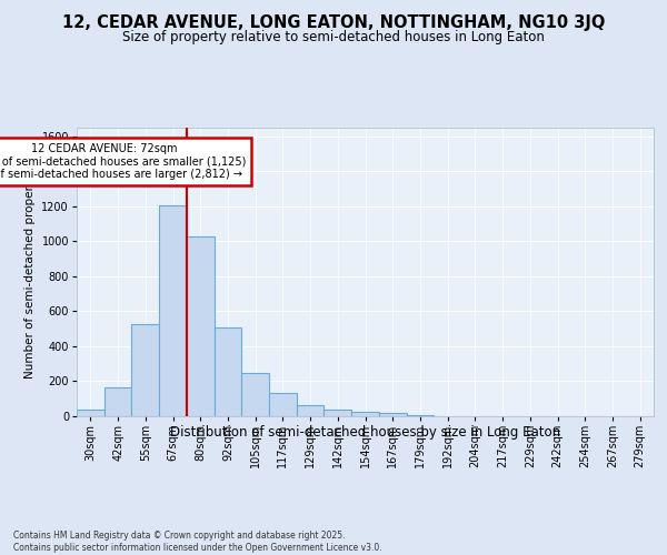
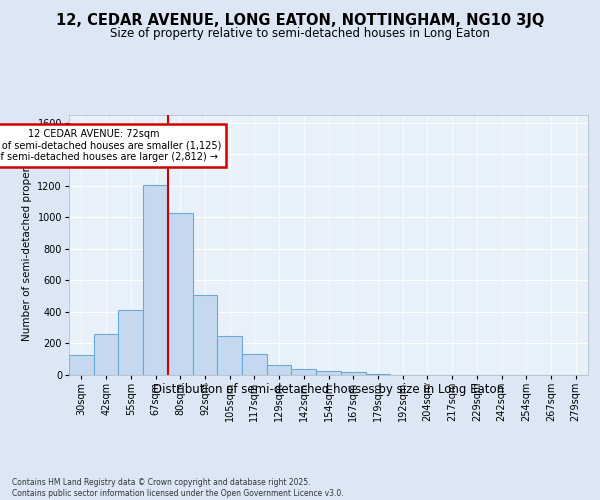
30sqm: 40 -> 130
42sqm: 160 -> 260
55sqm: 530 -> 410
